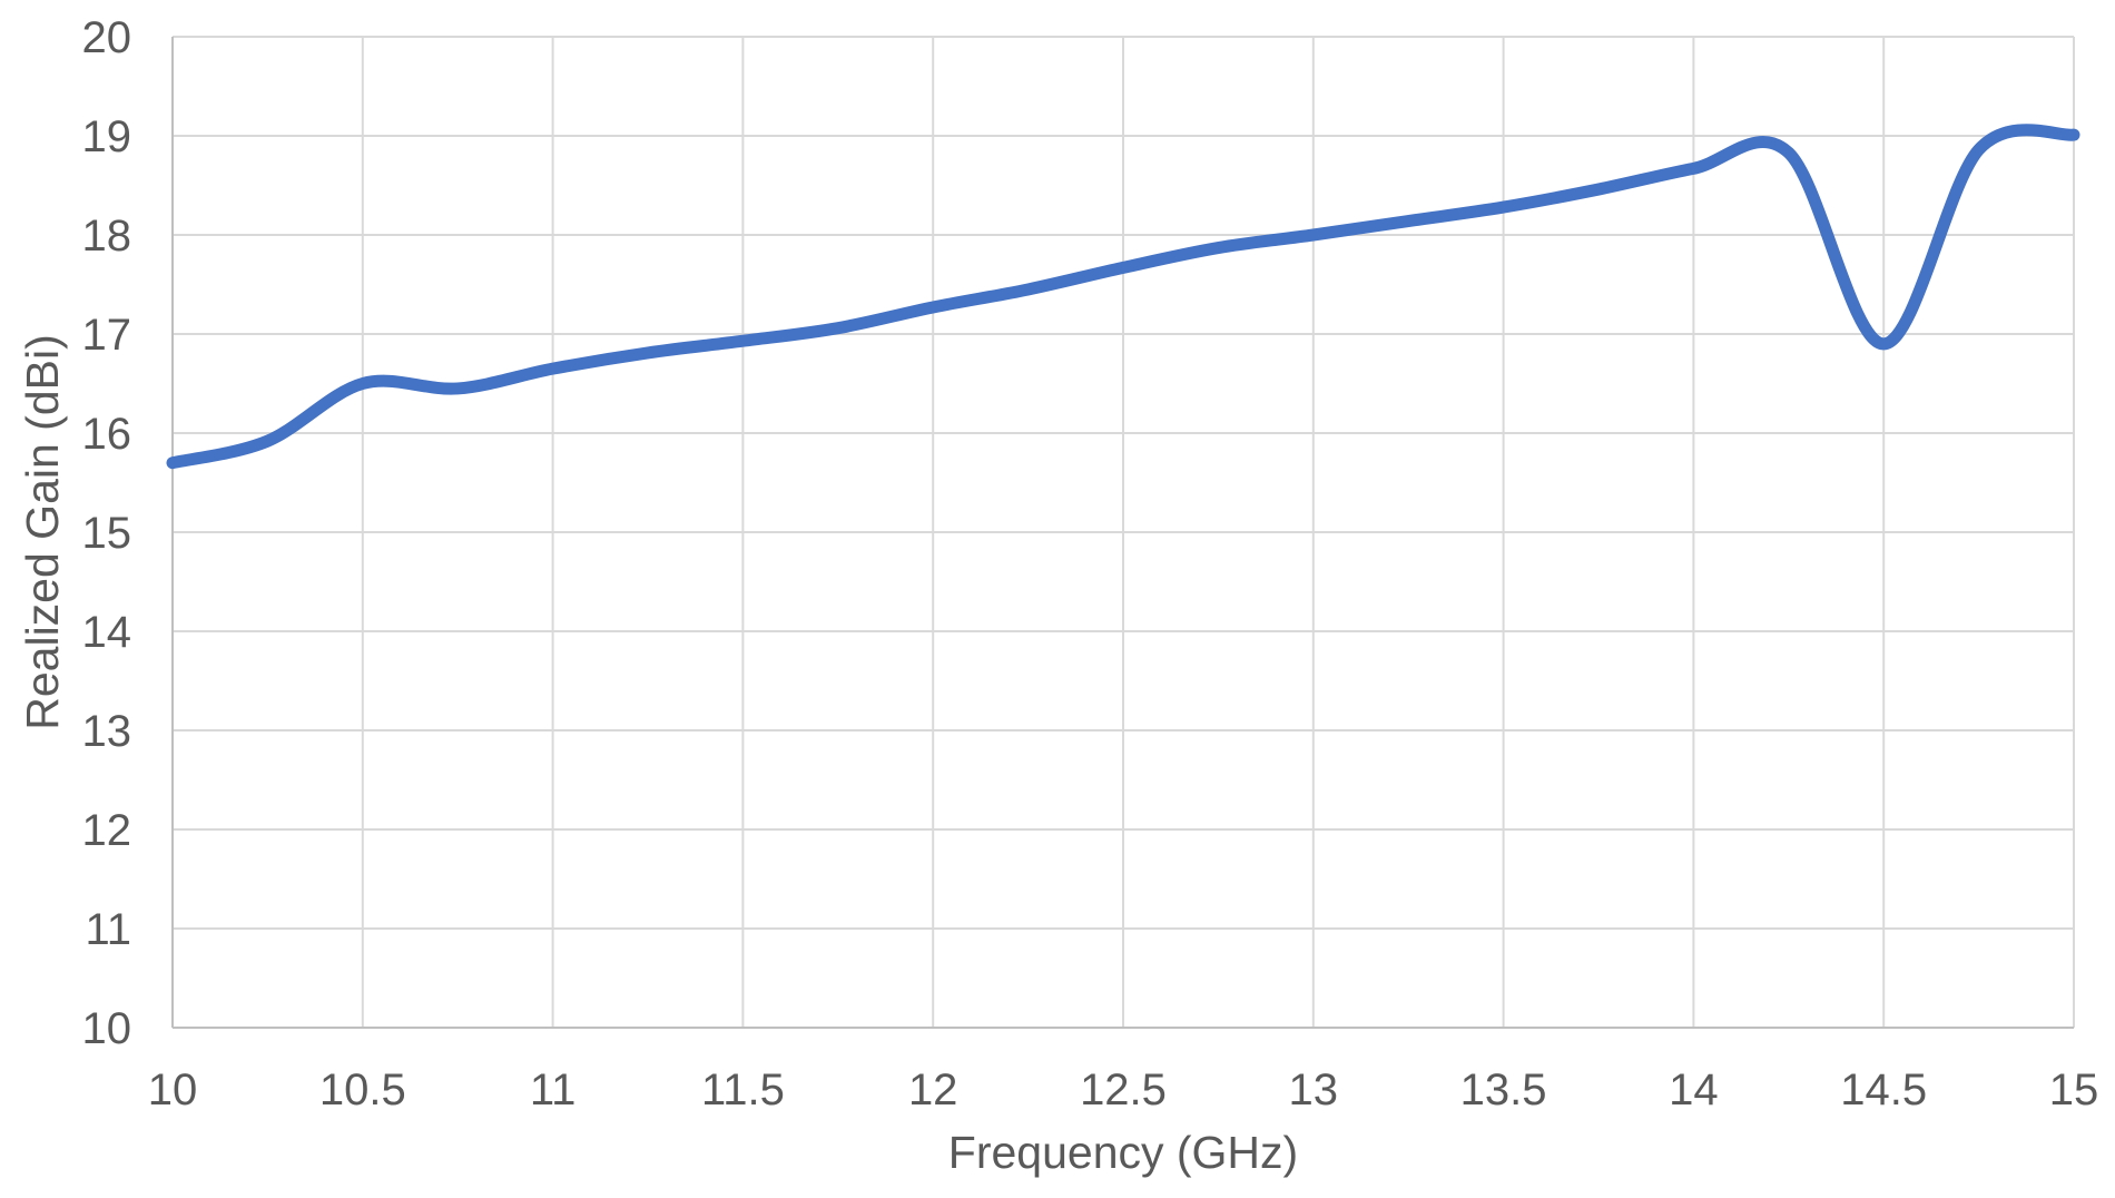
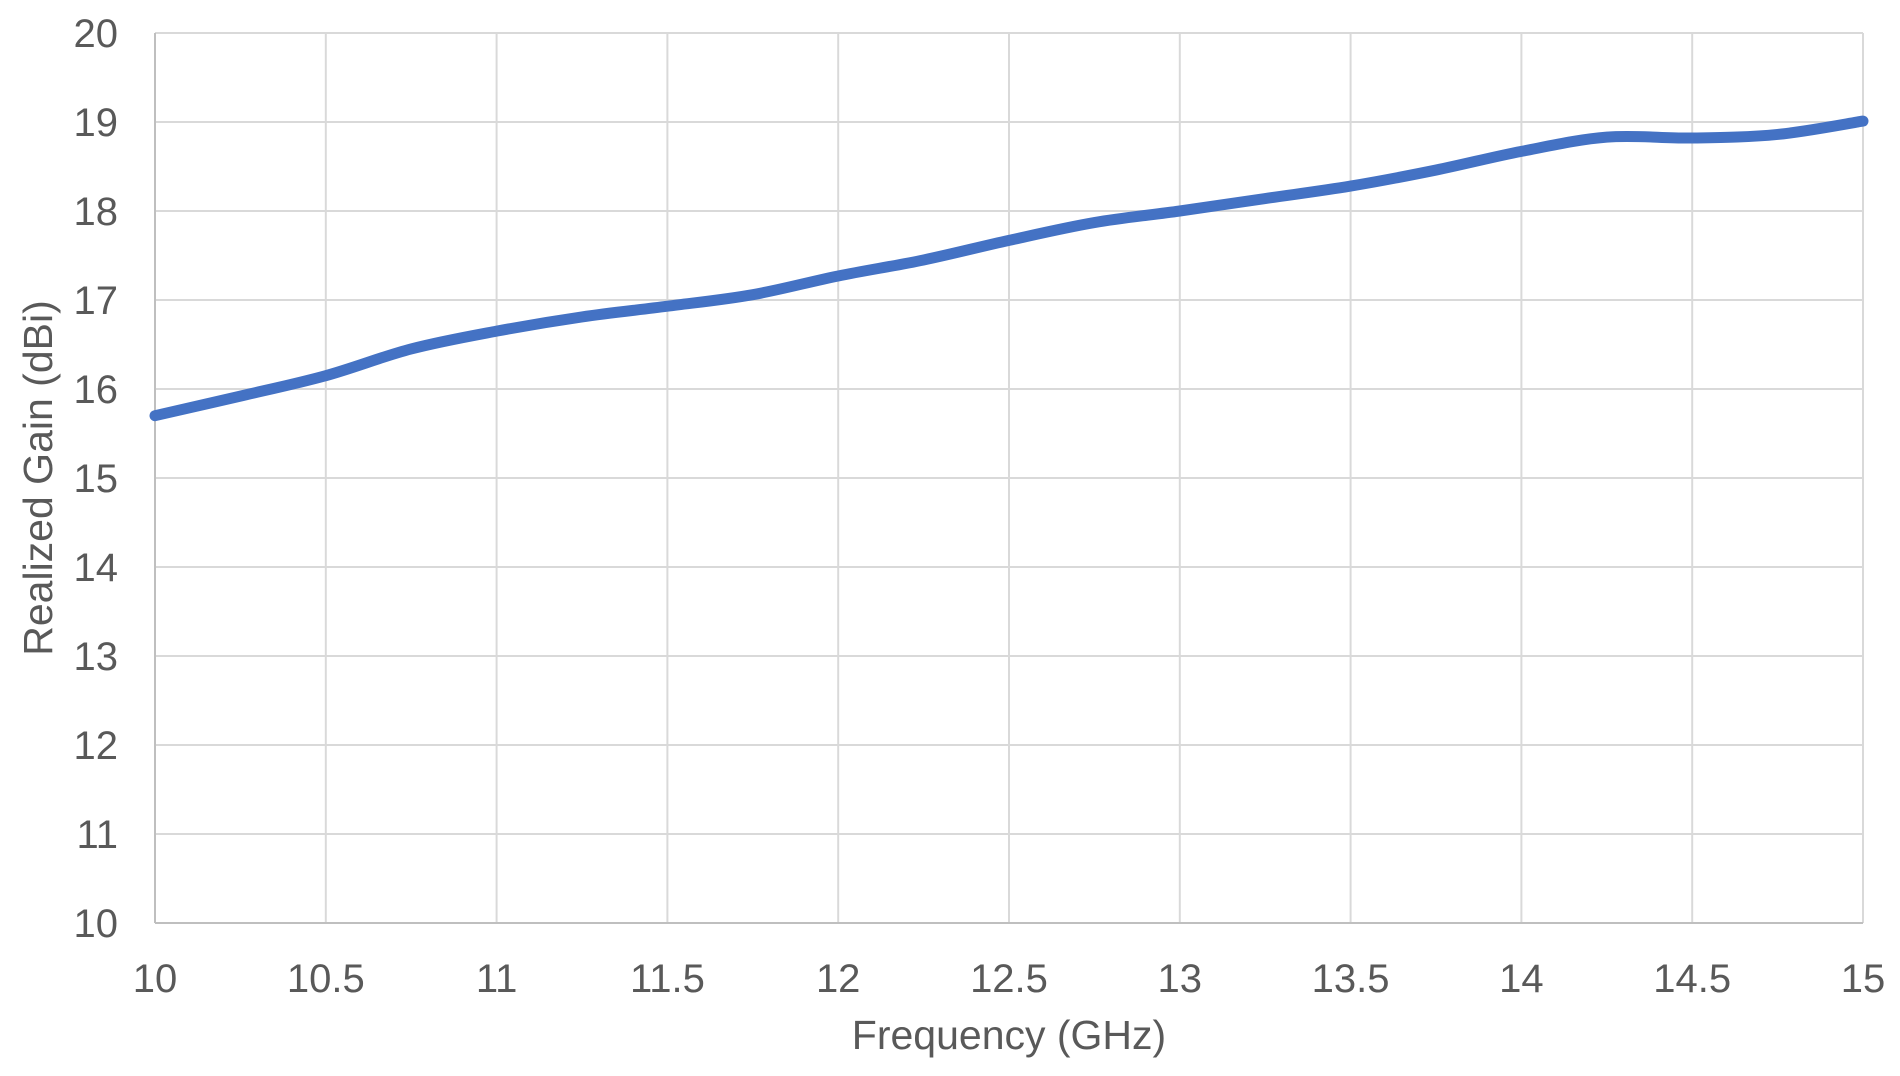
10.5: 16,5 -> 16,1
14.5: 16,9 -> 18,8
